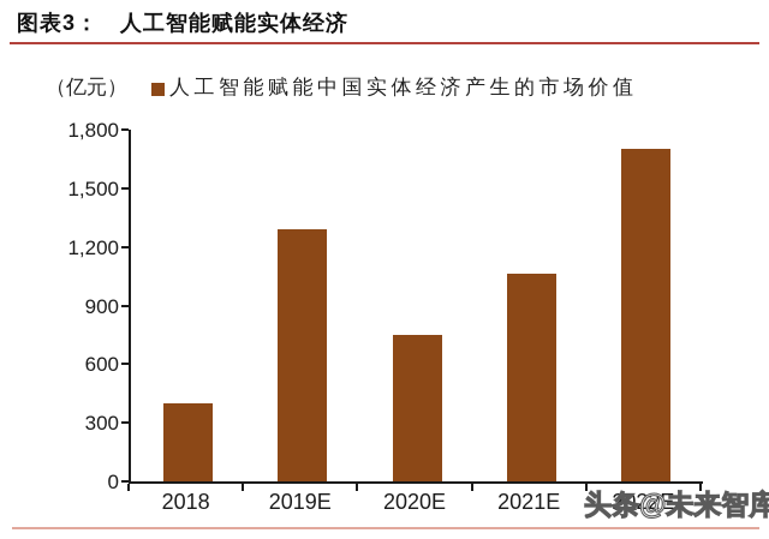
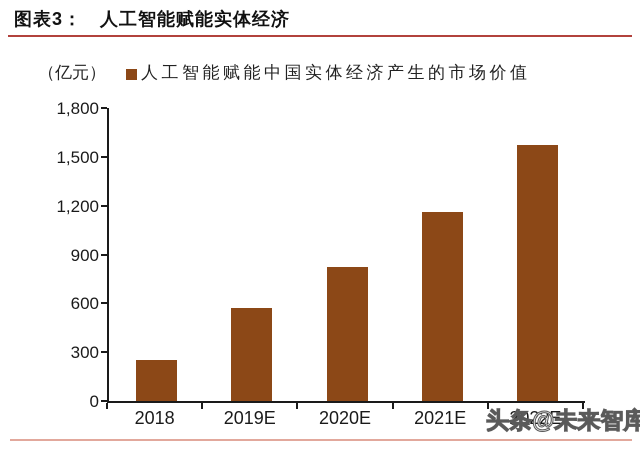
2018: 400 -> 250
2019E: 1290 -> 570
2020E: 750 -> 820
2021E: 1060 -> 1160
2022E: 1700 -> 1570
